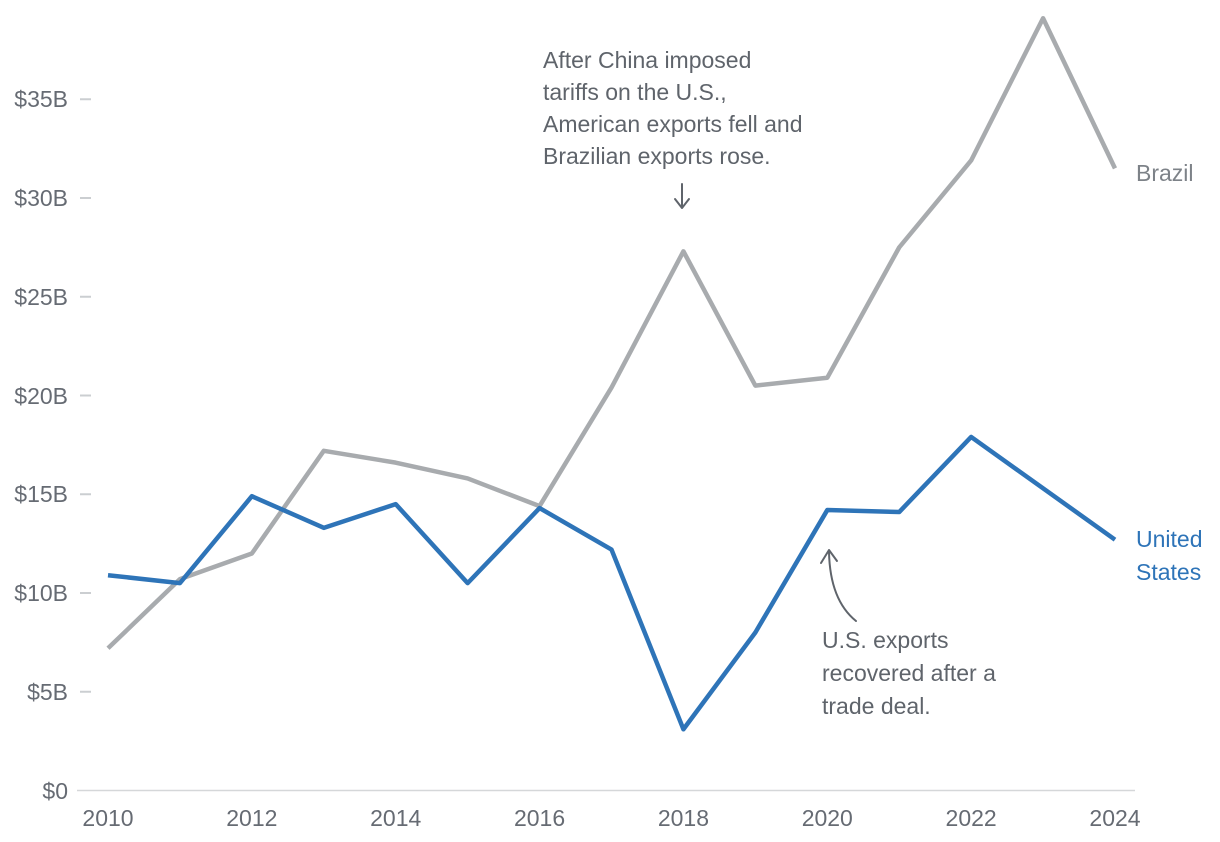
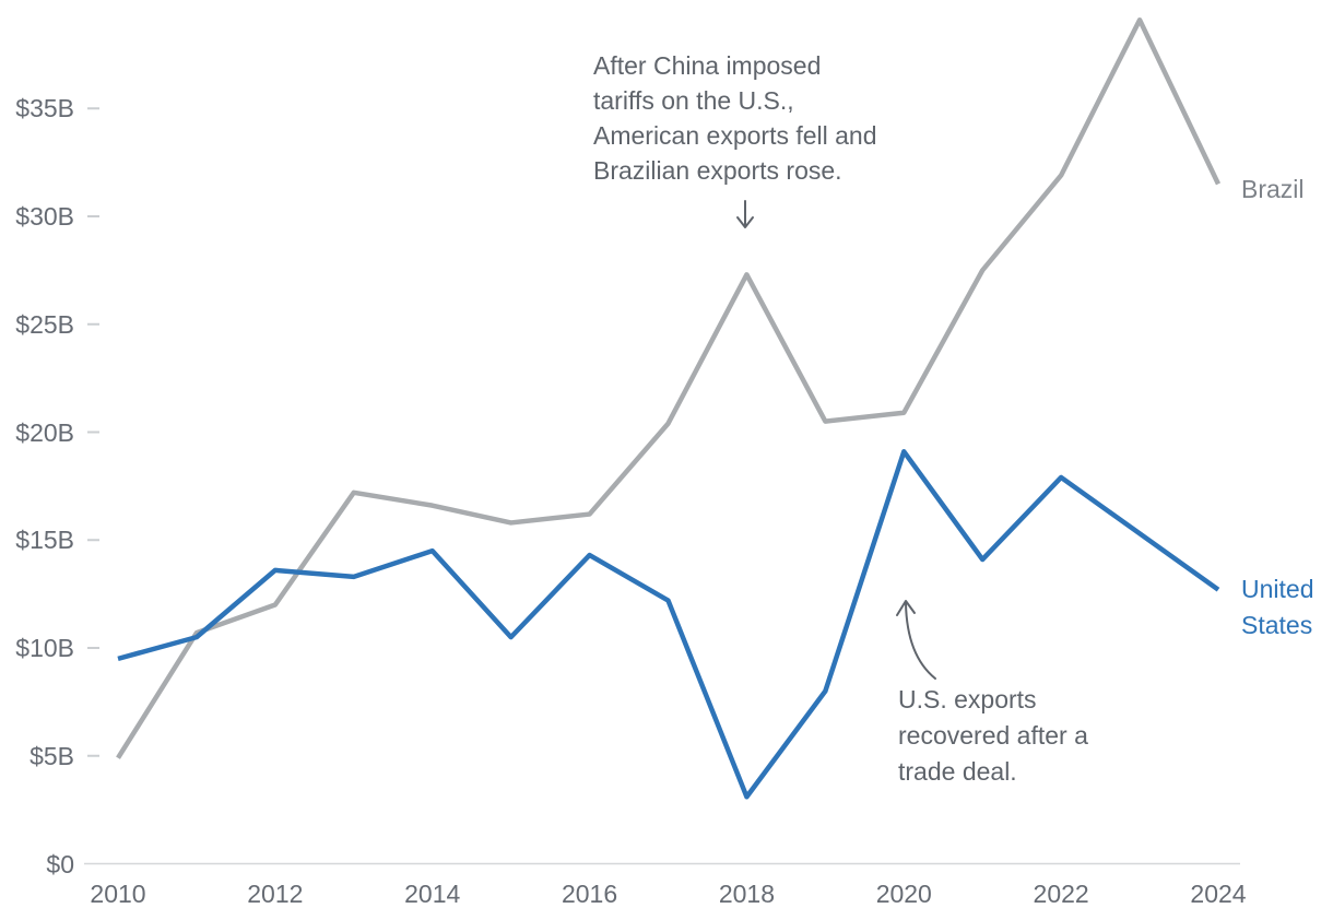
Brazil/2010: $7.2B -> $4.9B
United States/2010: $10.9B -> $9.5B
United States/2012: $14.9B -> $13.6B
Brazil/2016: $14.4B -> $16.2B
United States/2020: $14.2B -> $19.1B
